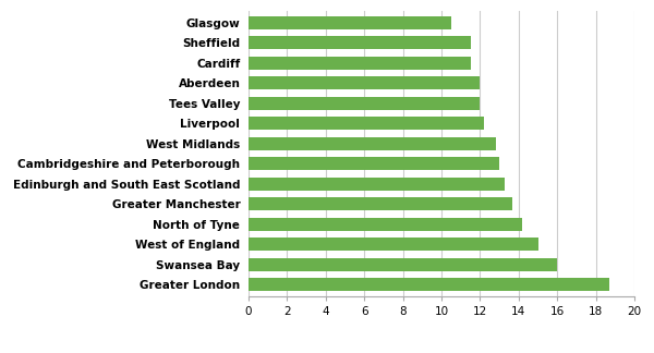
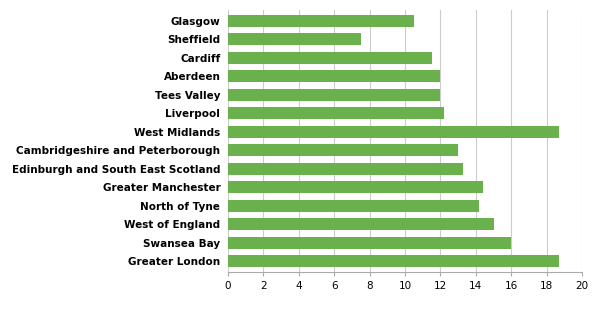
Sheffield: 11.5 -> 7.5
West Midlands: 12.8 -> 18.7
Greater Manchester: 13.7 -> 14.4
